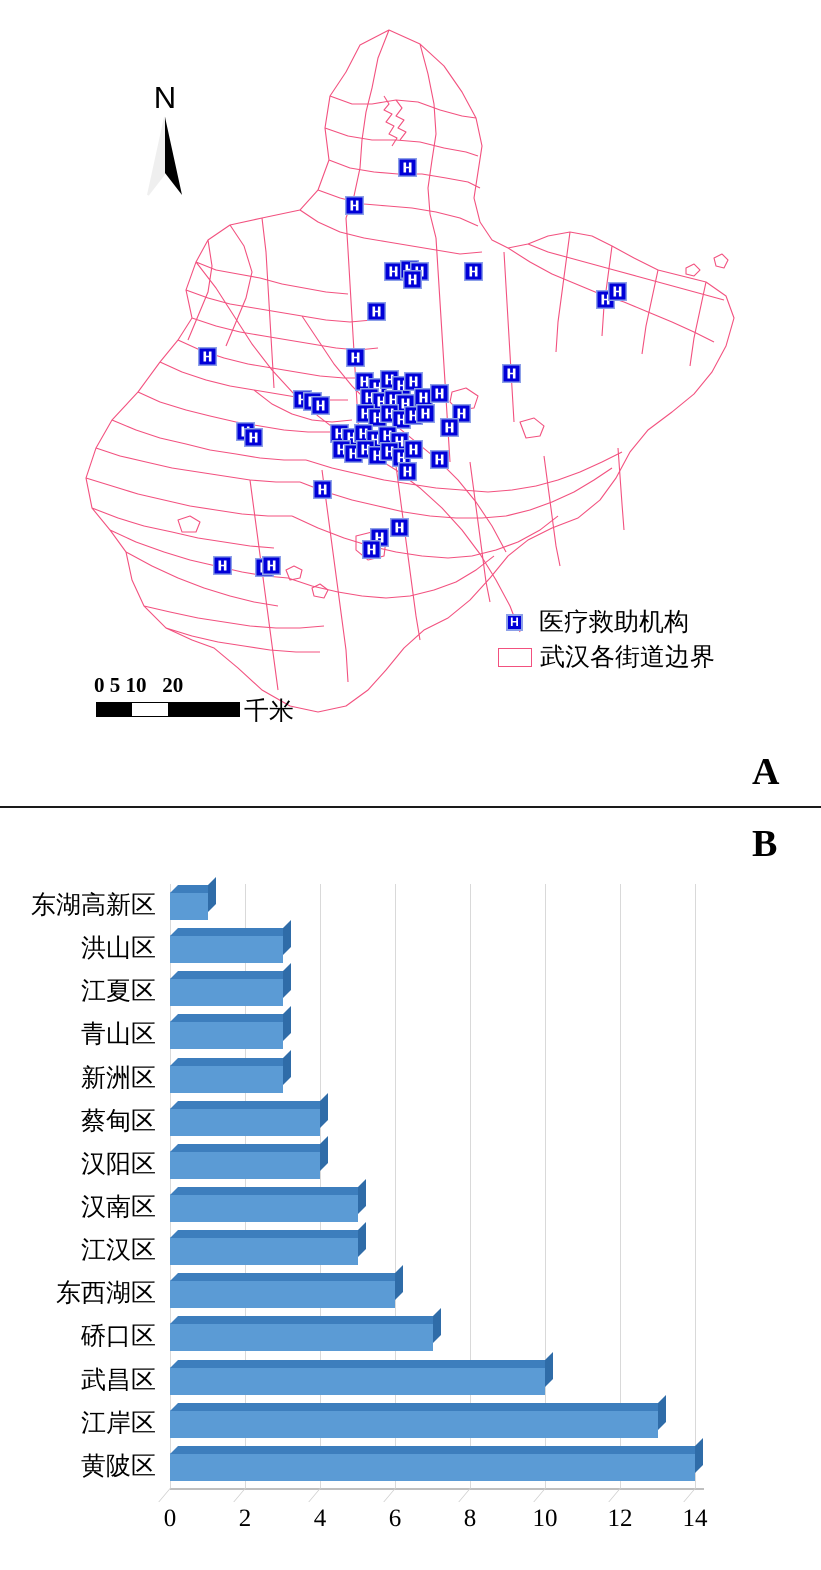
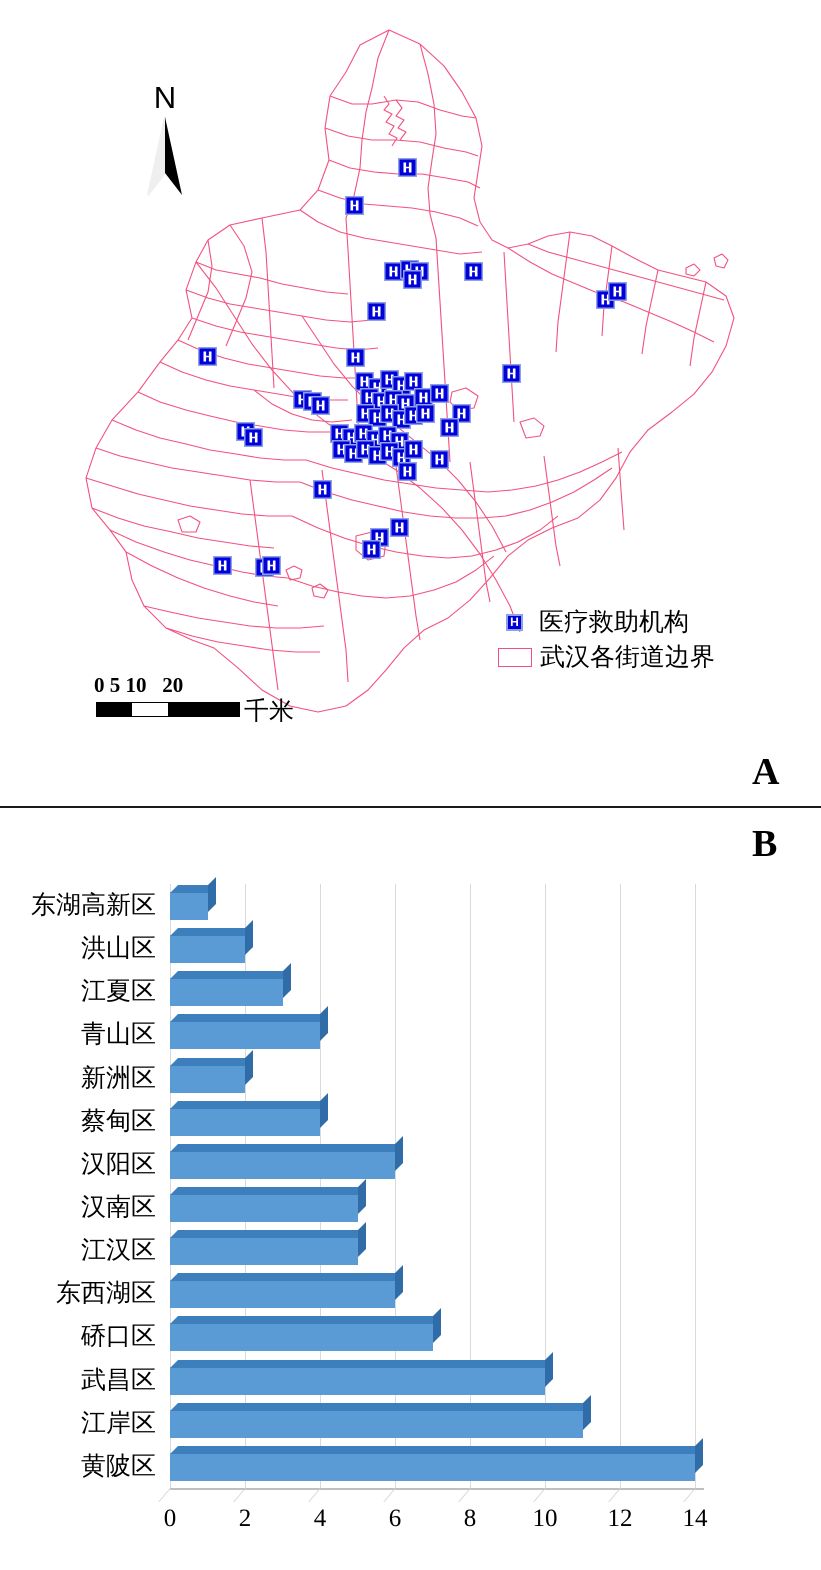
洪山区: 3 -> 2
青山区: 3 -> 4
新洲区: 3 -> 2
汉阳区: 4 -> 6
江岸区: 13 -> 11
